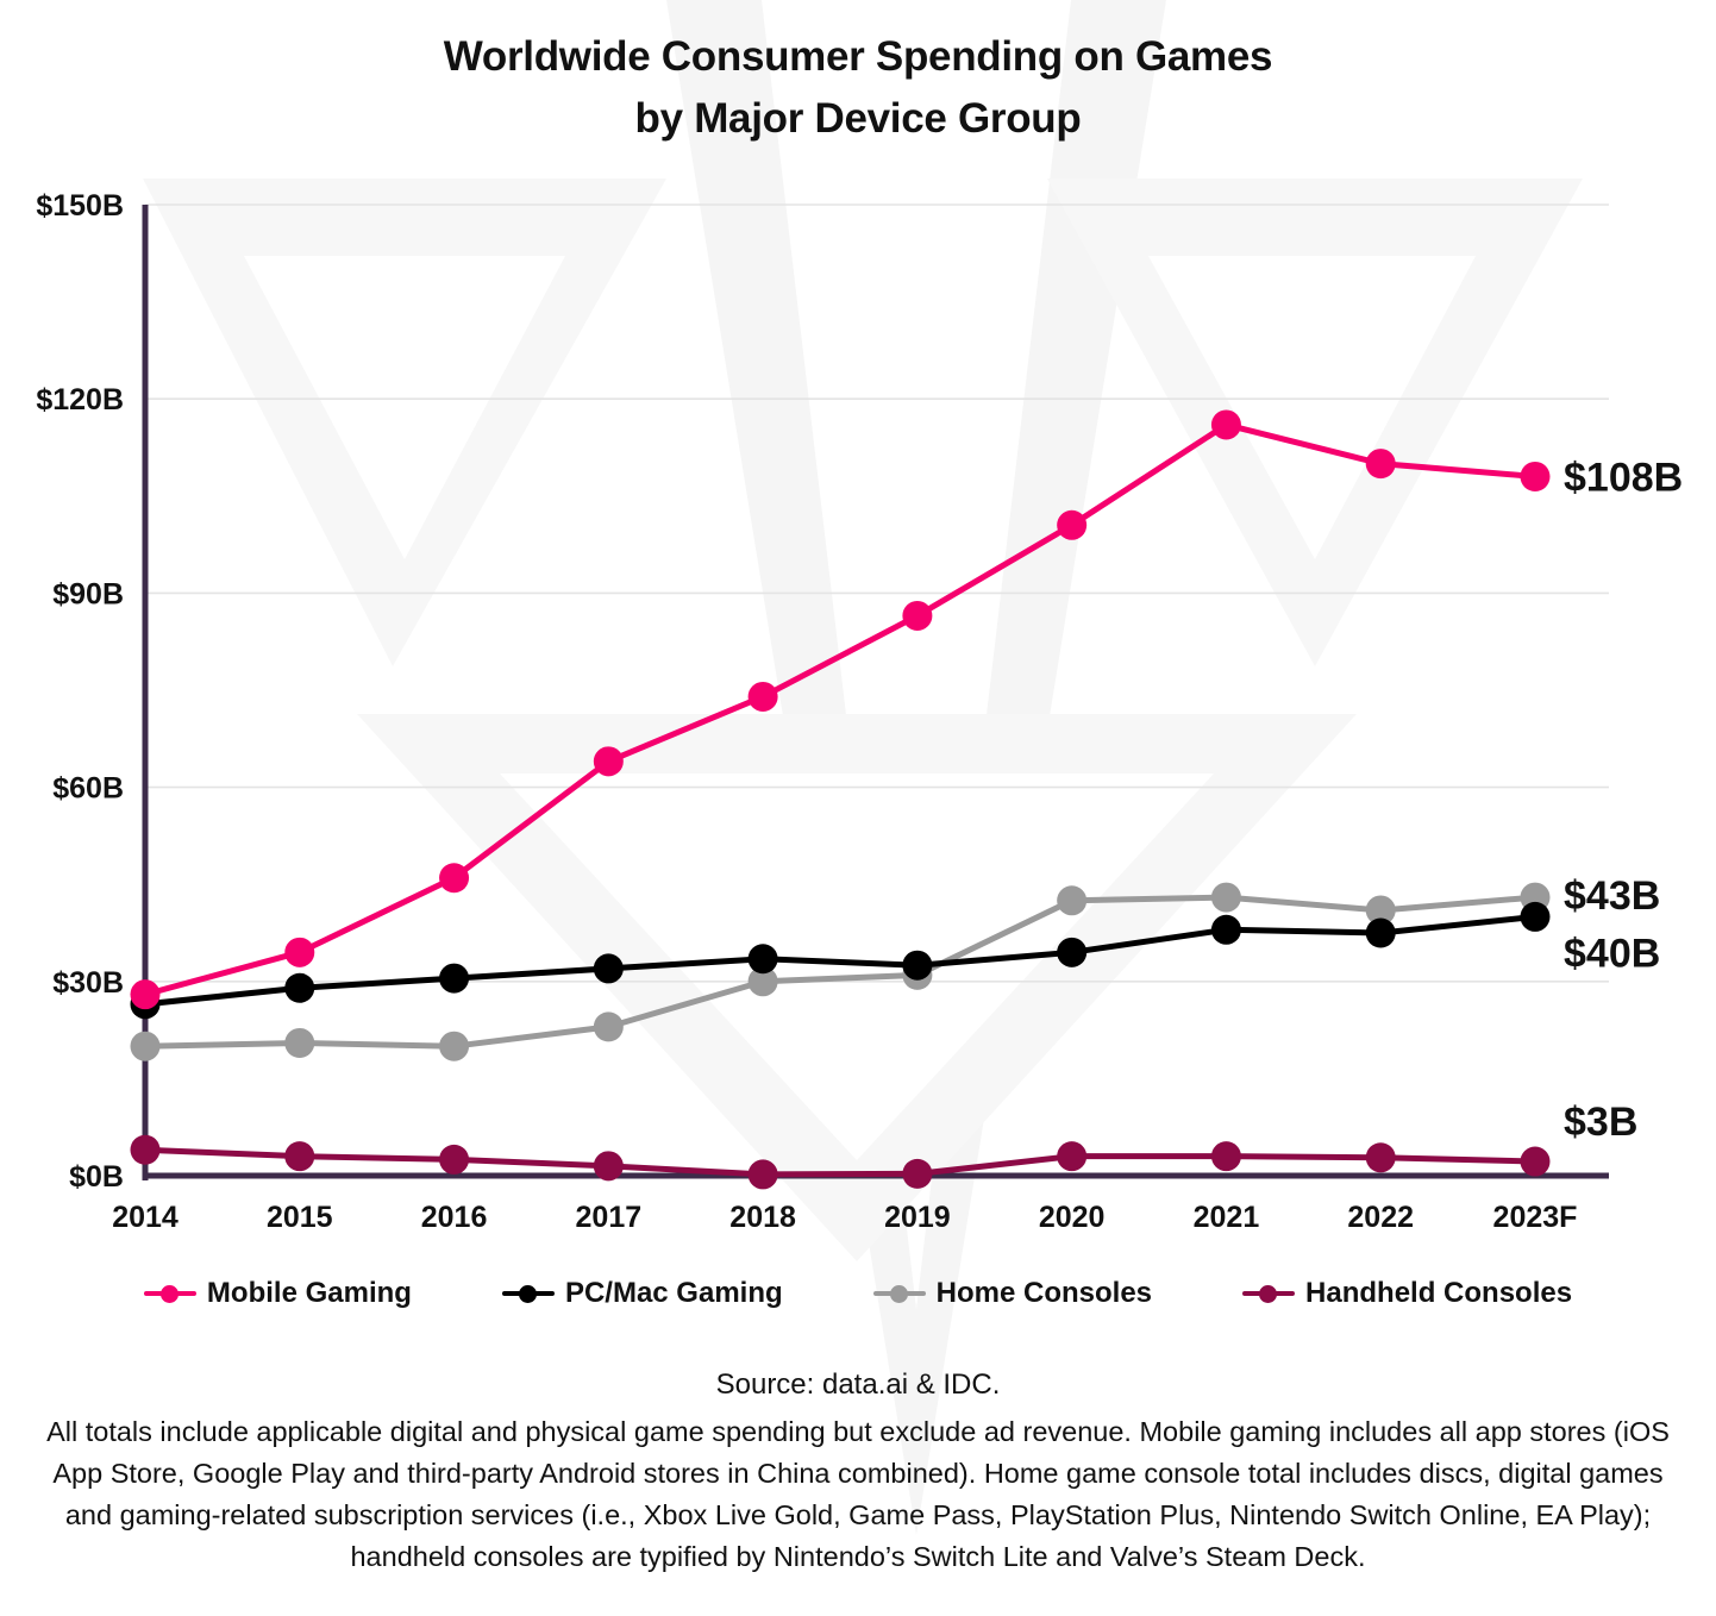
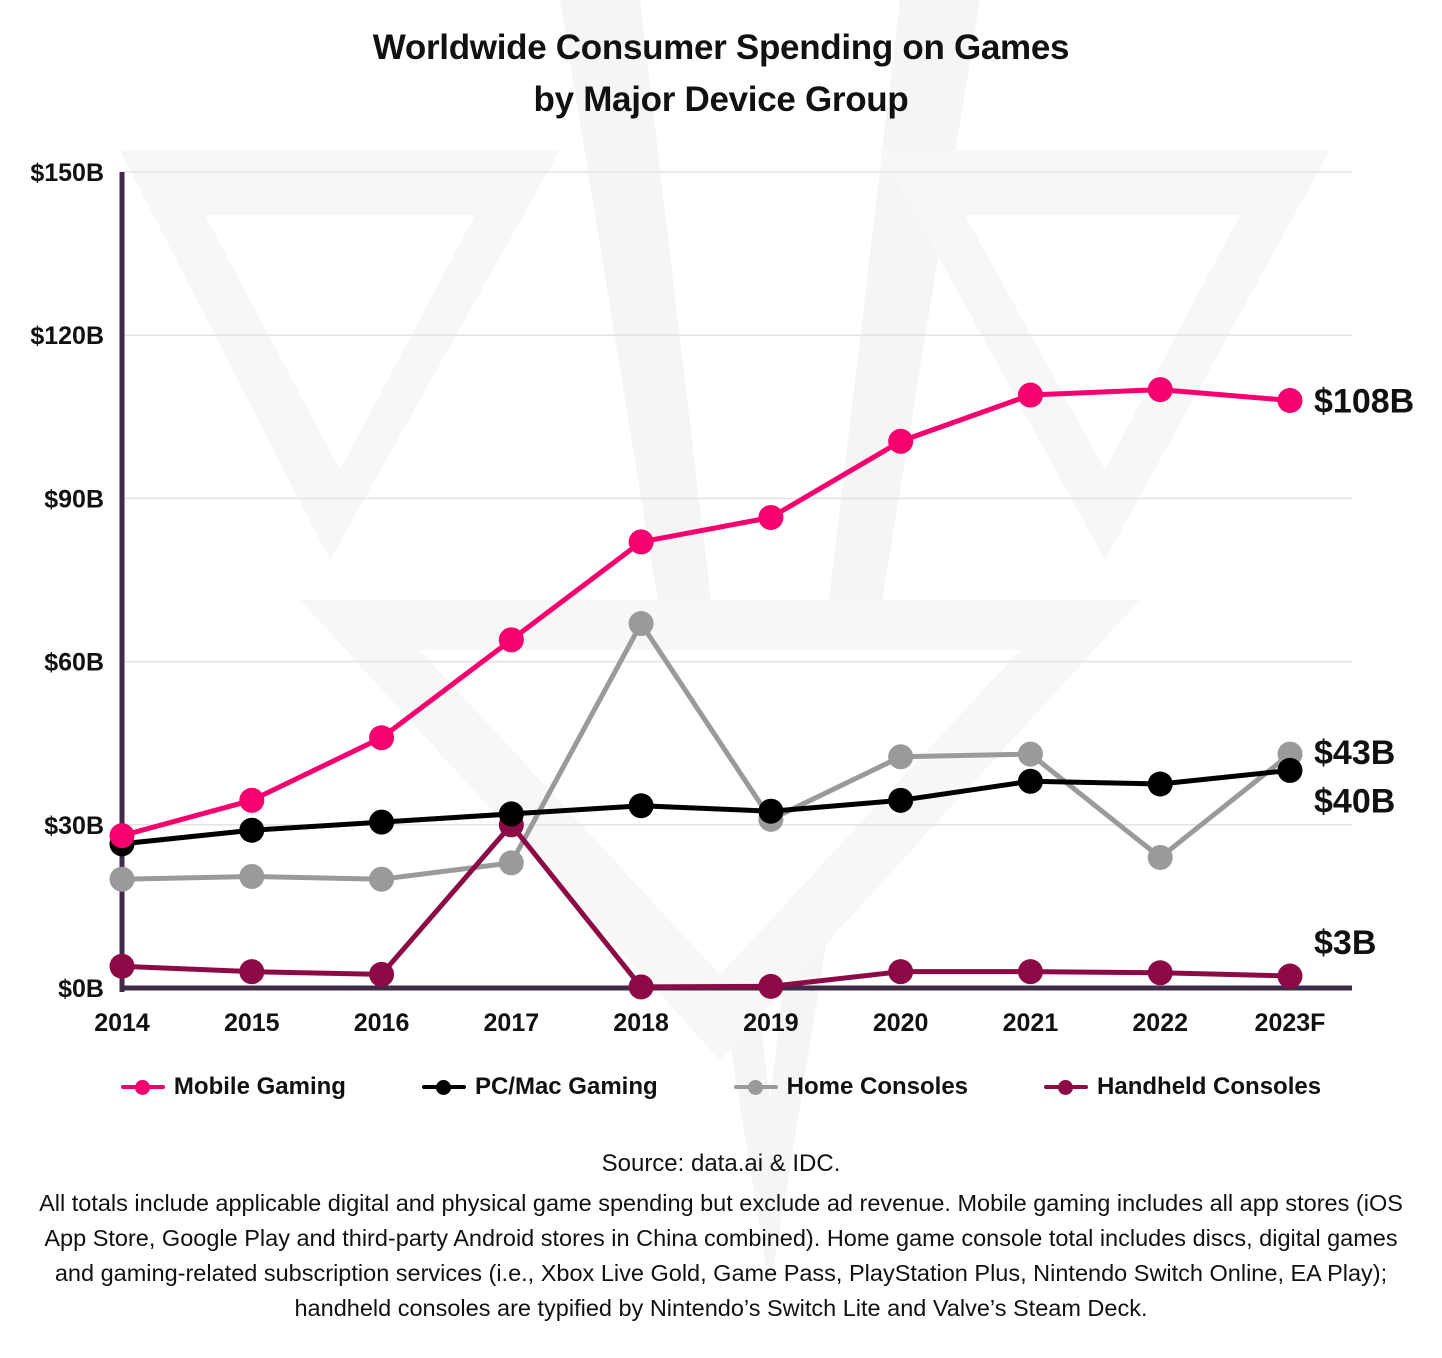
Handheld Consoles/2017: $2B -> $30B
Mobile Gaming/2018: $74B -> $82B
Home Consoles/2018: $30B -> $67B
Mobile Gaming/2021: $116B -> $109B
Home Consoles/2022: $41B -> $24B
